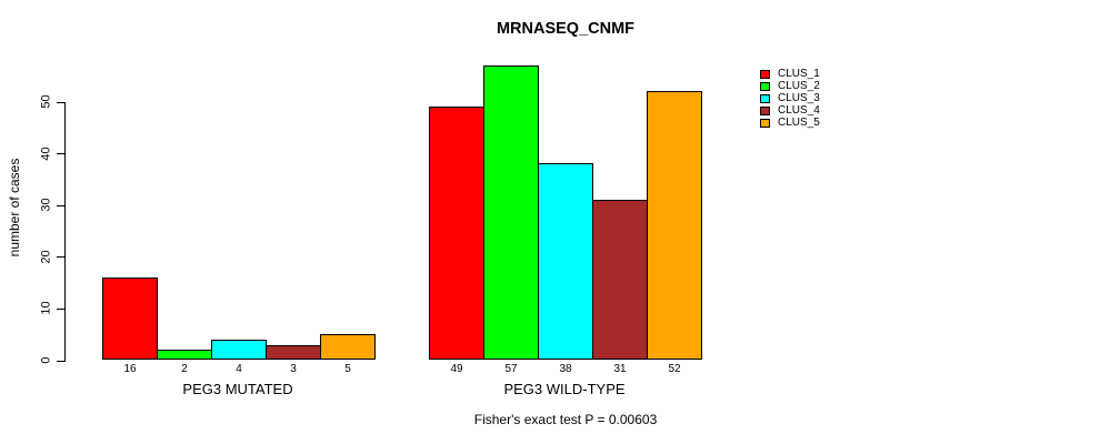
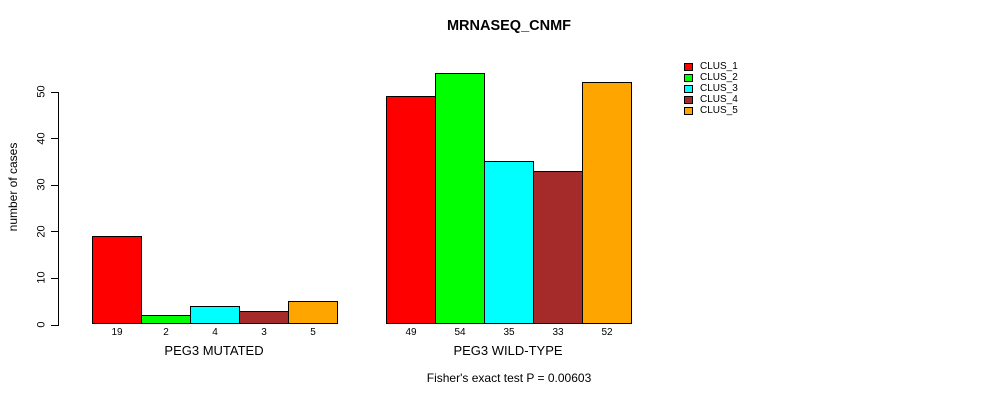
CLUS_1/PEG3 MUTATED: 16 -> 19
CLUS_2/PEG3 WILD-TYPE: 57 -> 54
CLUS_3/PEG3 WILD-TYPE: 38 -> 35
CLUS_4/PEG3 WILD-TYPE: 31 -> 33
